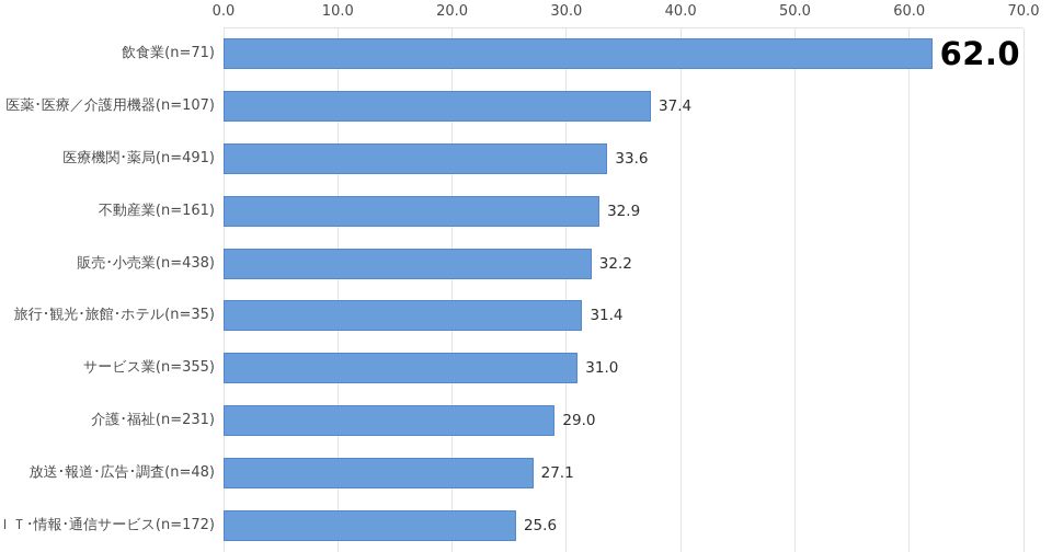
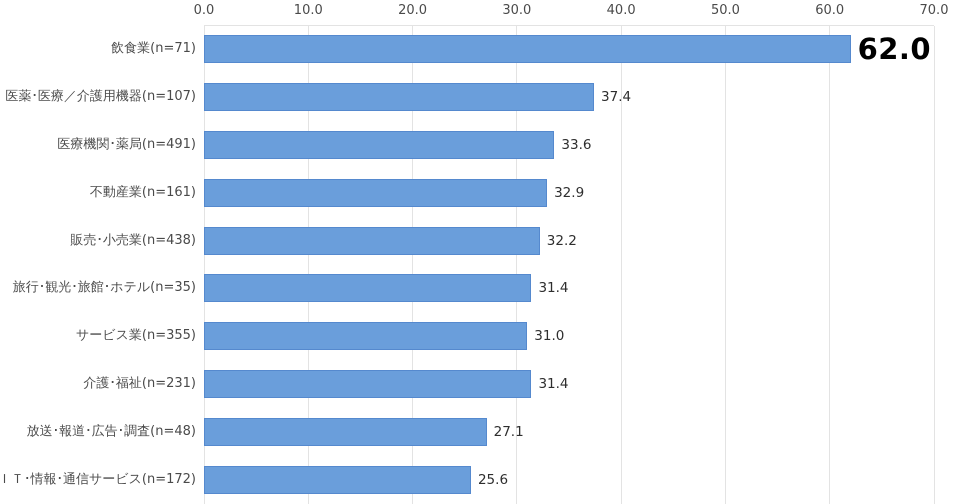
介護･福祉(n=231): 29.0 -> 31.4
